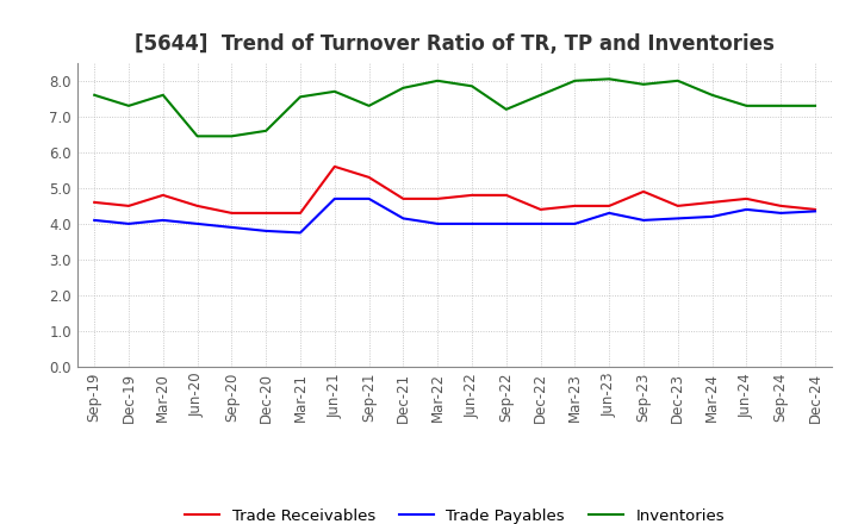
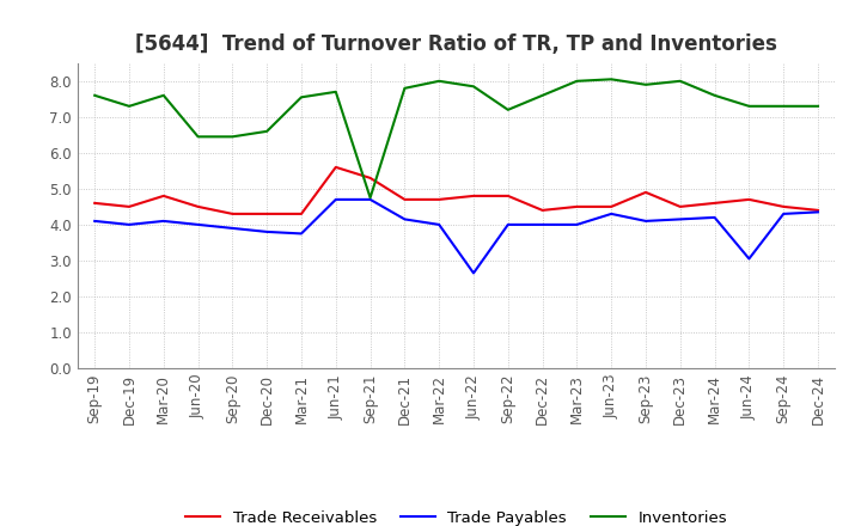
Inventories/Sep-21: 7.30 -> 4.75
Trade Payables/Jun-22: 4.00 -> 2.65
Trade Payables/Jun-24: 4.40 -> 3.05
